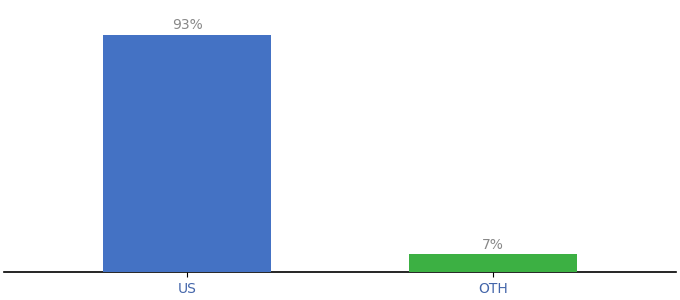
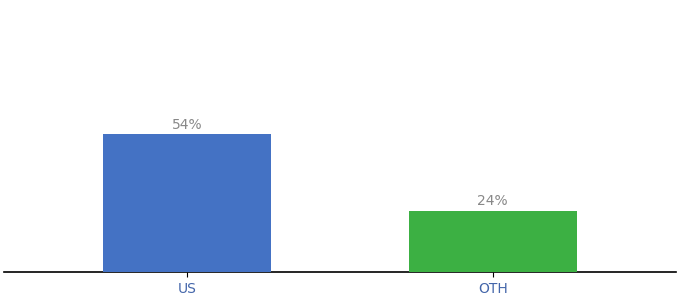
US: 93% -> 54%
OTH: 7% -> 24%
